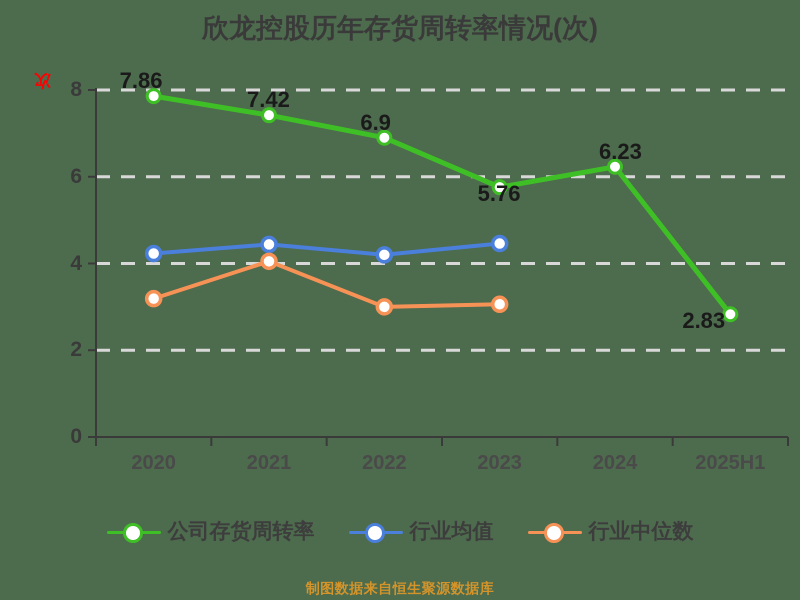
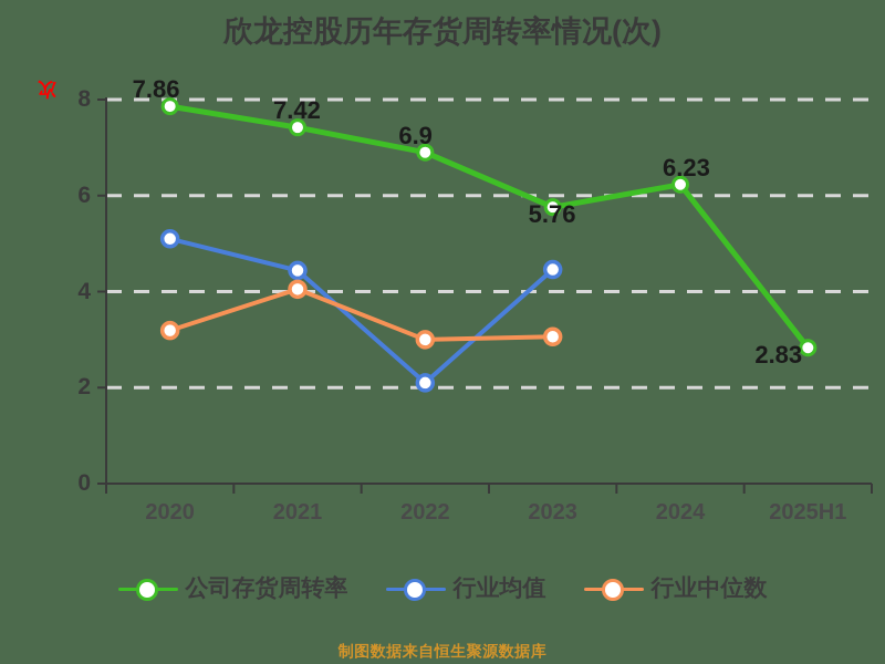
行业均值/2020: 4.2 -> 5.1
行业均值/2022: 4.2 -> 2.1
